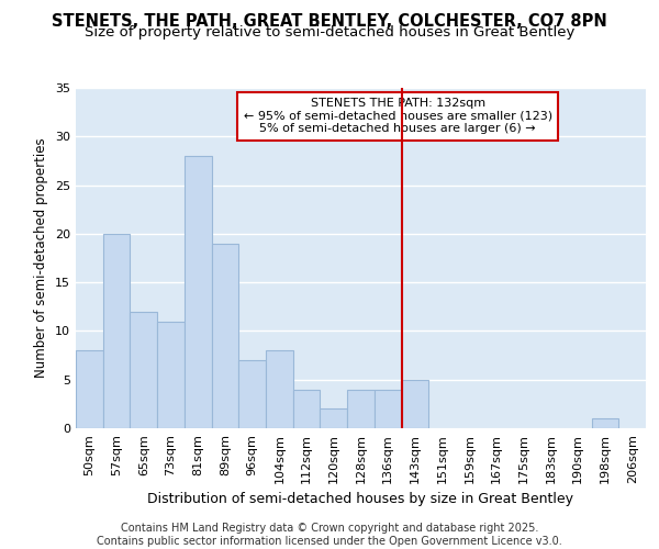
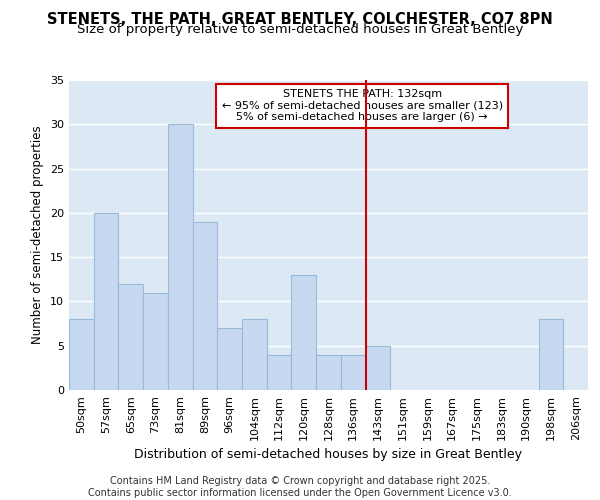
81sqm: 28 -> 30
120sqm: 2 -> 13
198sqm: 1 -> 8
